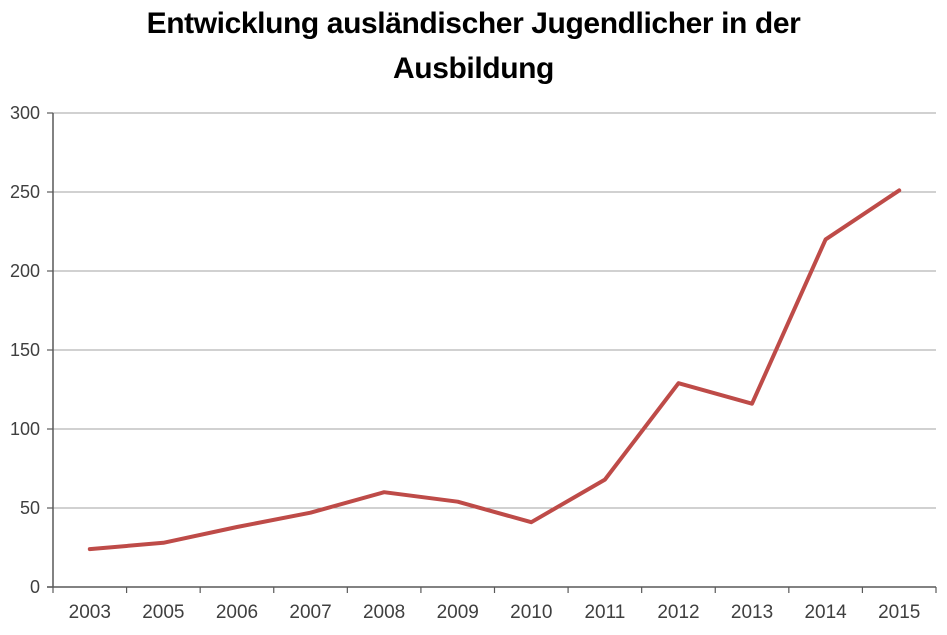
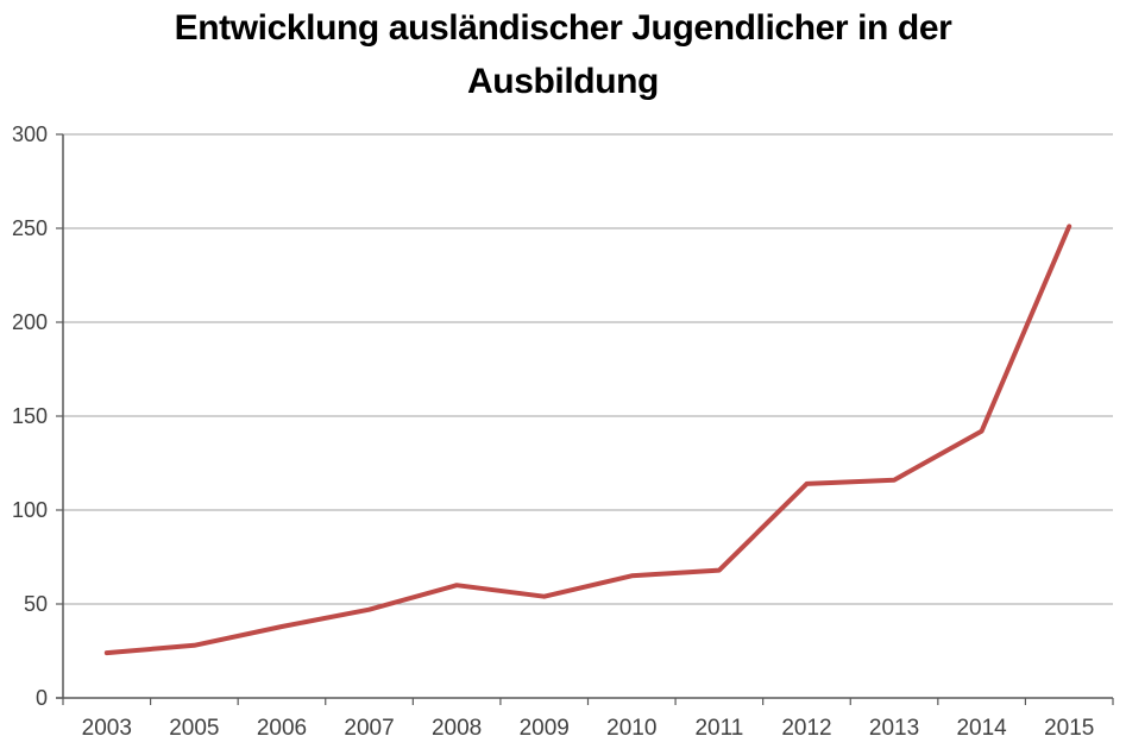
2010: 41 -> 65
2012: 129 -> 114
2014: 220 -> 142
